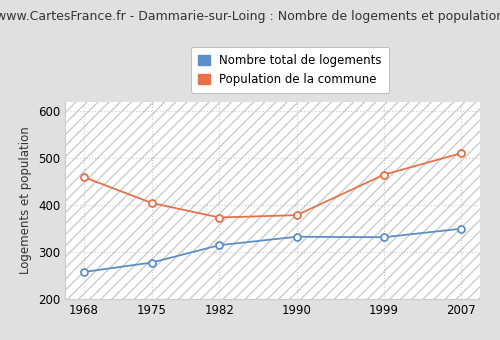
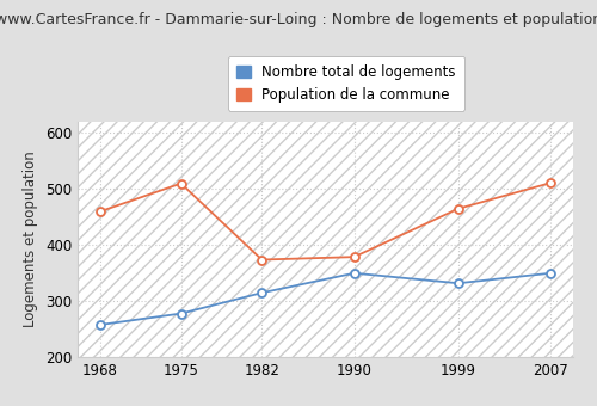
Population de la commune/1975: 405 -> 510
Nombre total de logements/1990: 333 -> 350
